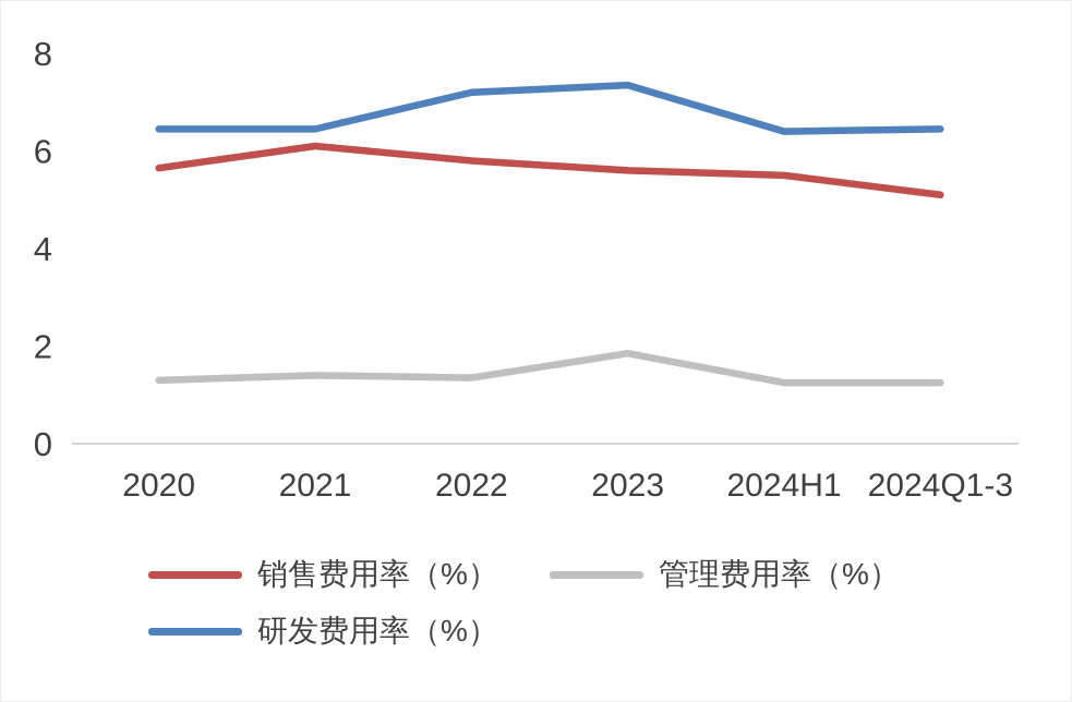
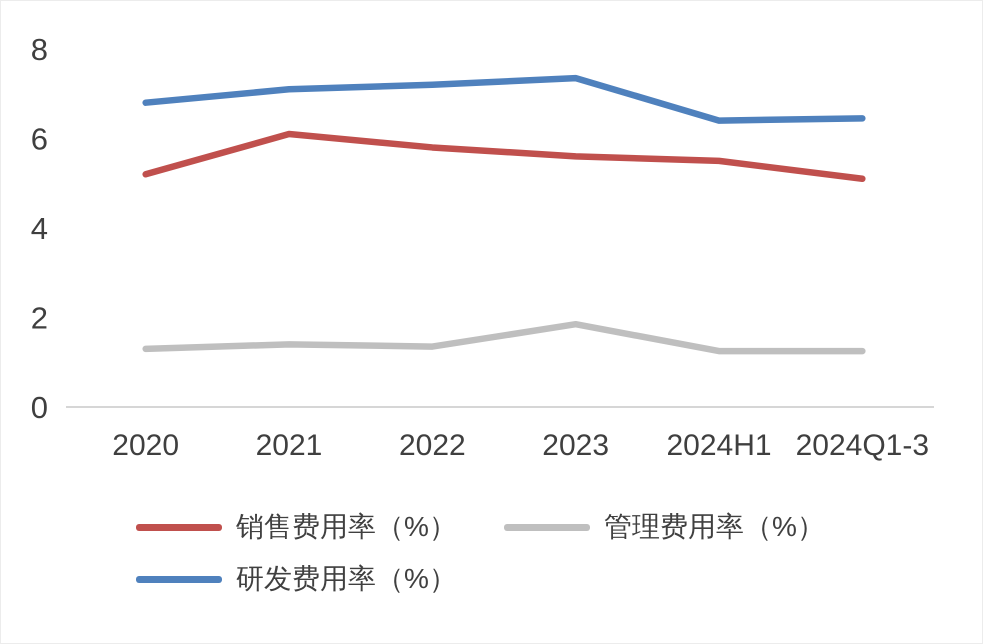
销售费用率（%）/2020: 5.7 -> 5.2
研发费用率（%）/2020: 6.5 -> 6.8
研发费用率（%）/2021: 6.5 -> 7.1
